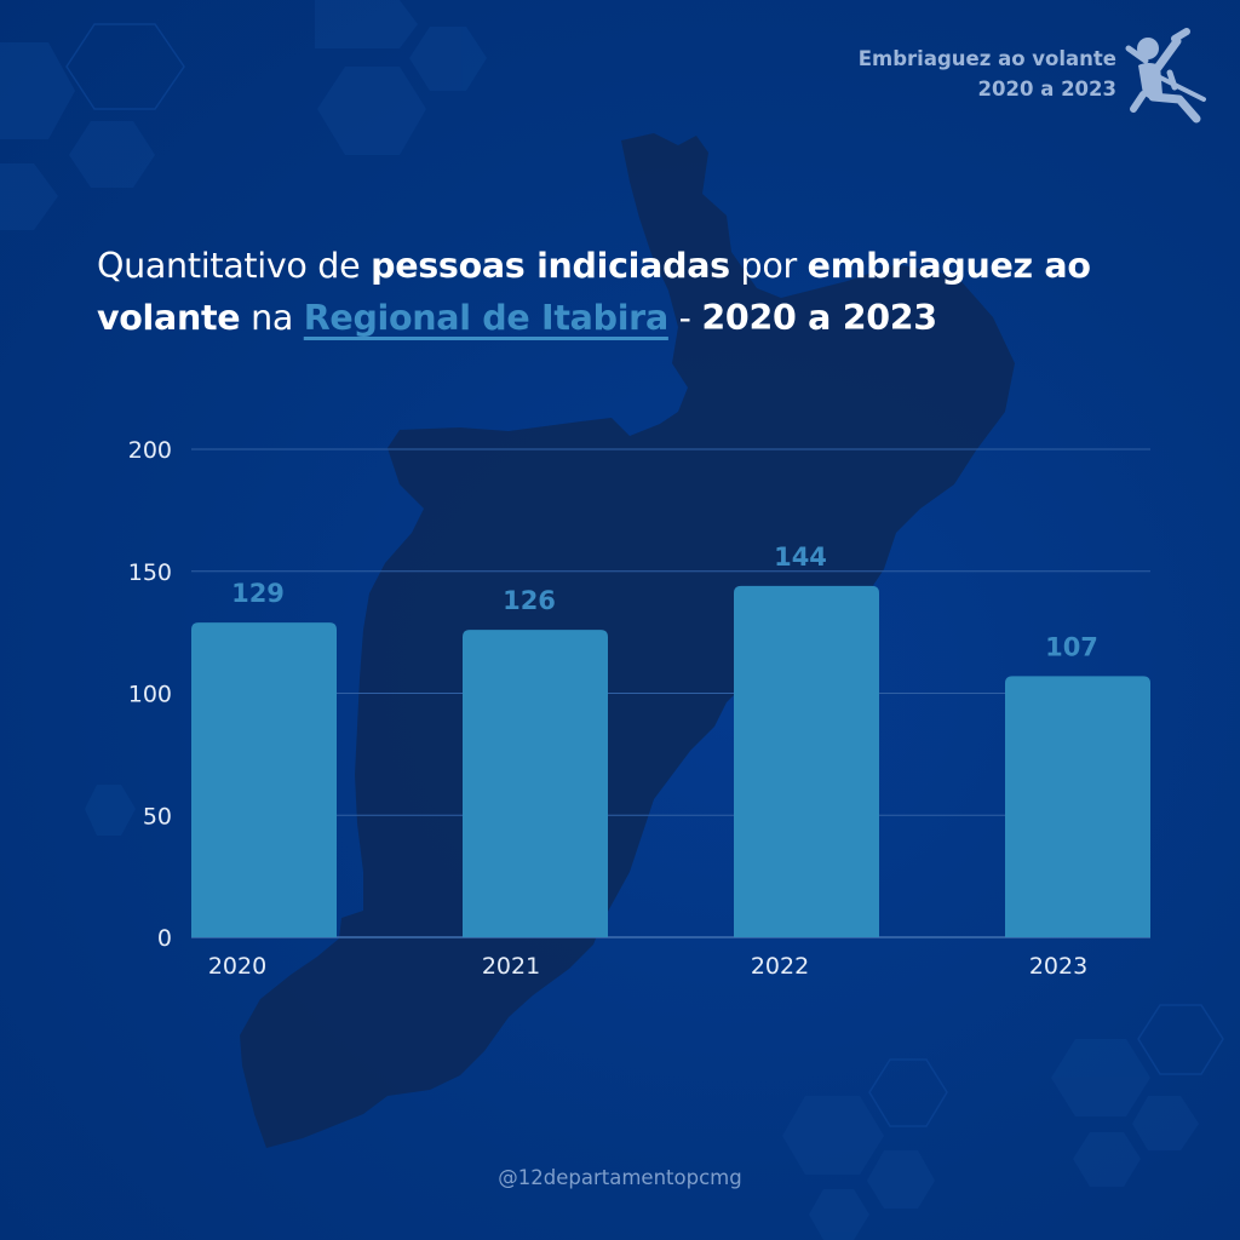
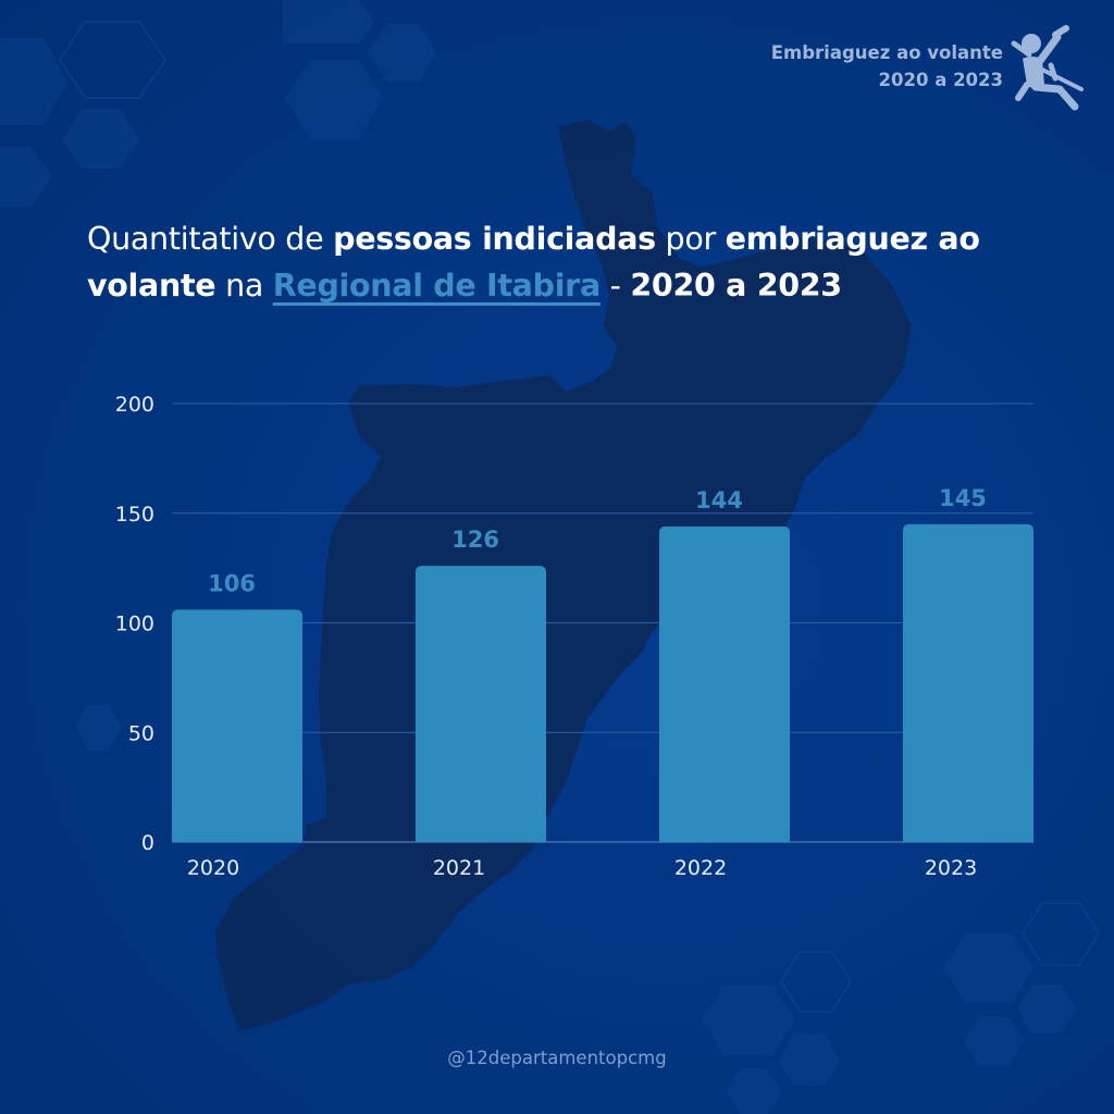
2020: 129 -> 106
2023: 107 -> 145
